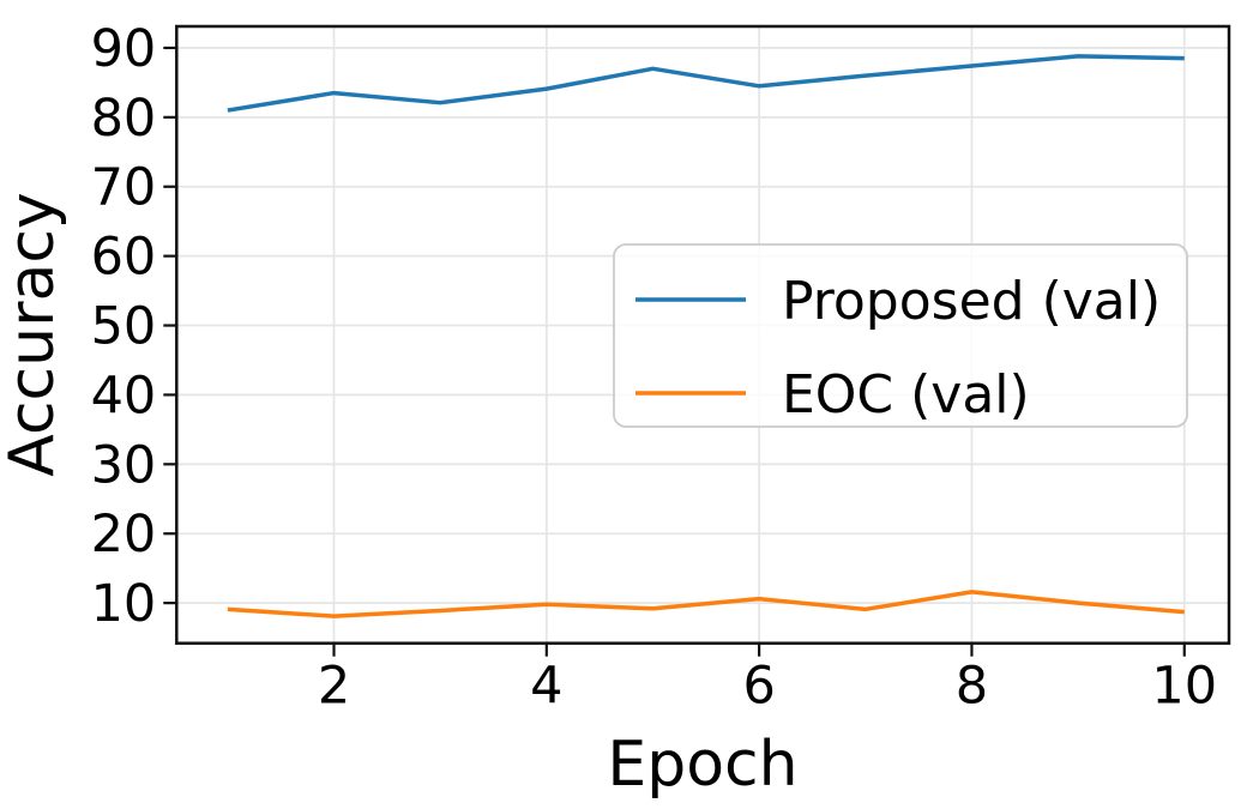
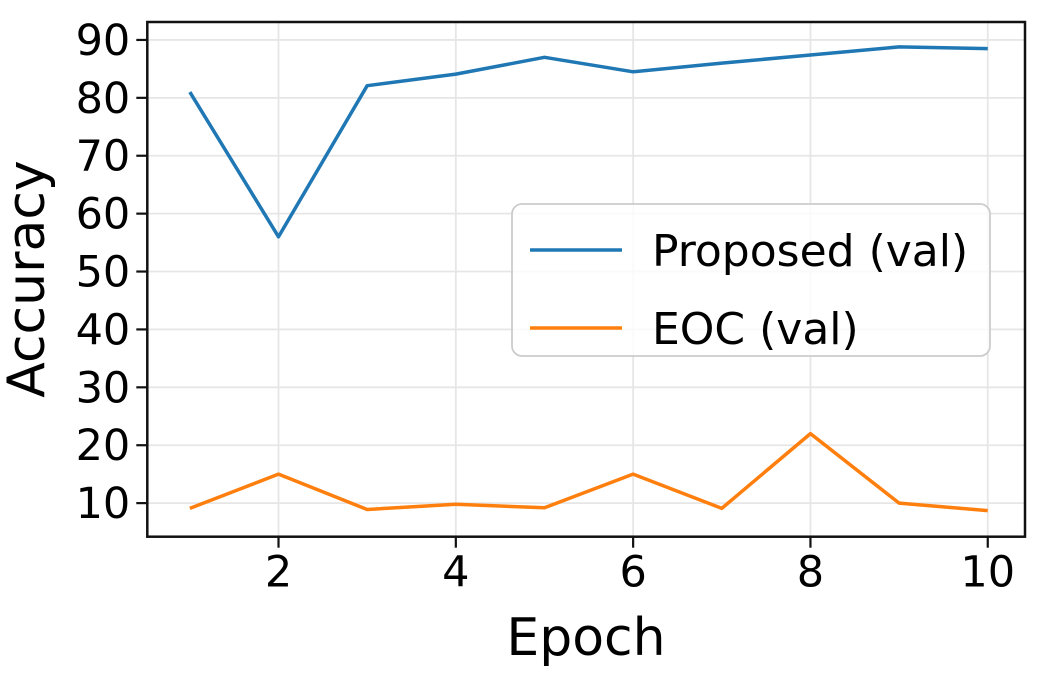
Proposed (val)/2: 84 -> 56
EOC (val)/2: 8 -> 15
EOC (val)/6: 11 -> 15
EOC (val)/8: 12 -> 22
